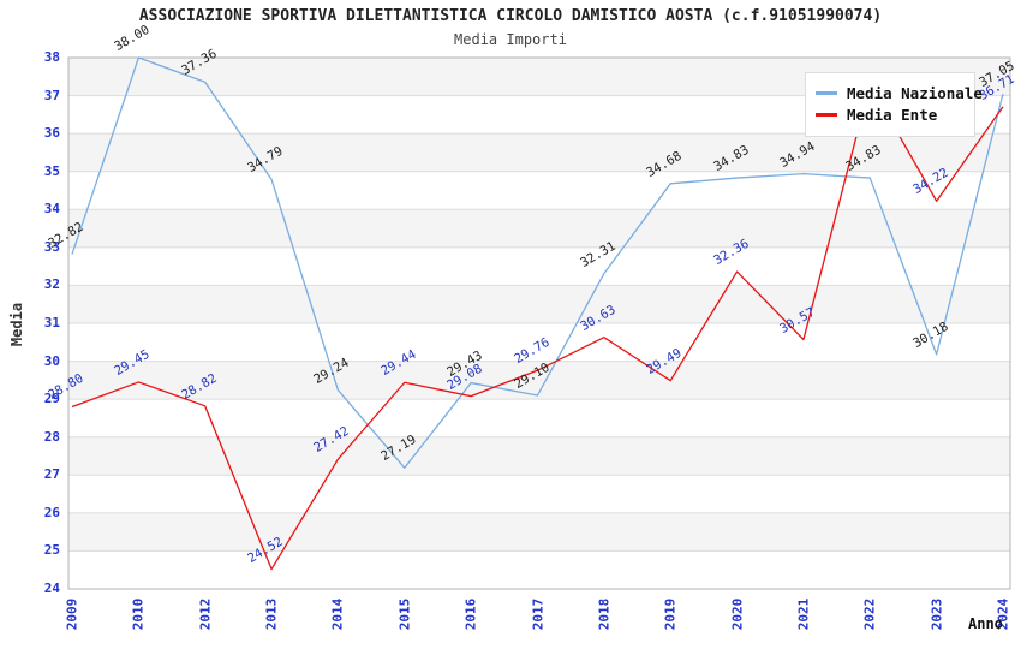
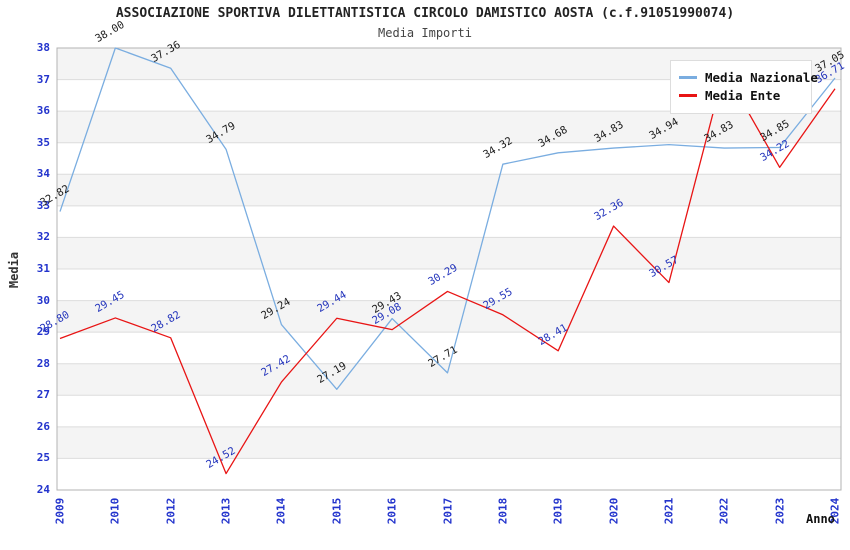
Media Nazionale/2017: 29.10 -> 27.71
Media Ente/2017: 29.76 -> 30.29
Media Nazionale/2018: 32.31 -> 34.32
Media Ente/2018: 30.63 -> 29.55
Media Ente/2019: 29.49 -> 28.41
Media Nazionale/2023: 30.18 -> 34.85
